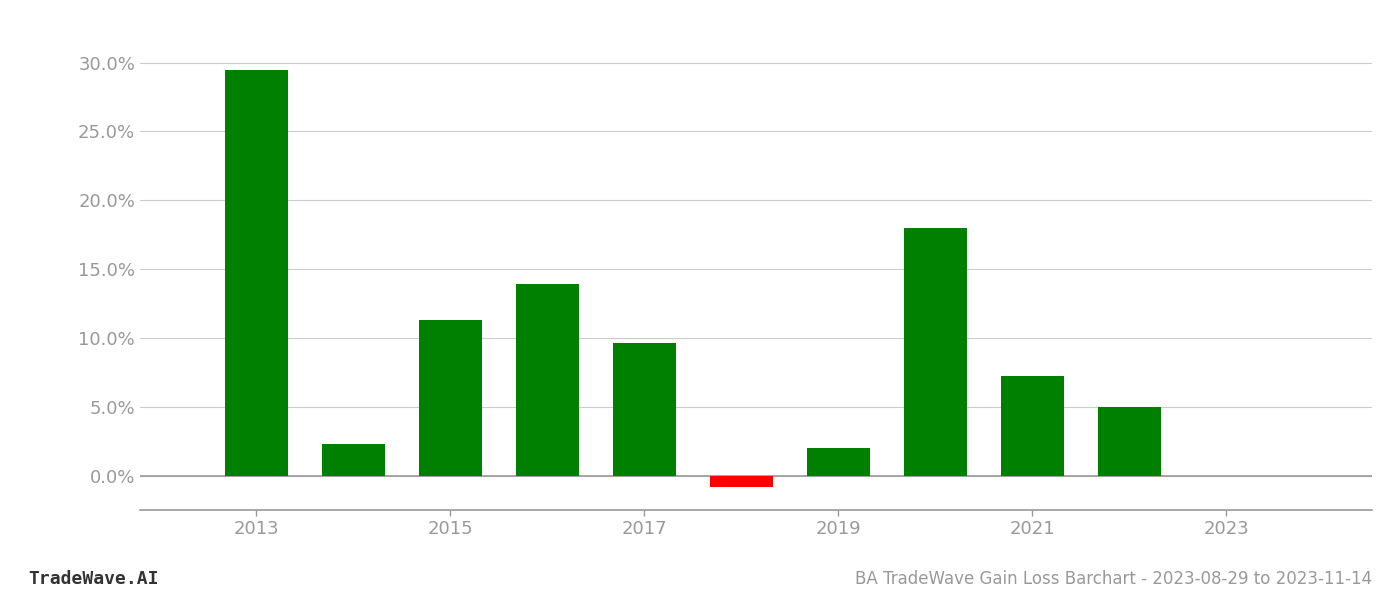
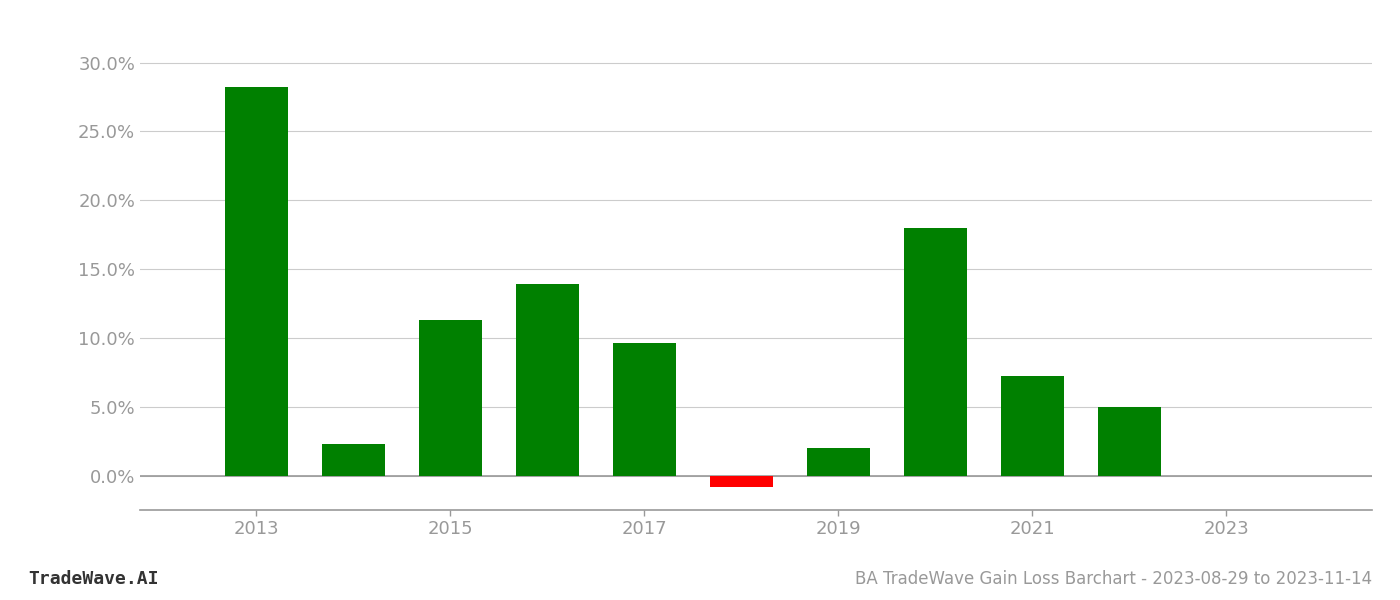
2013: 29.5% -> 28.2%
